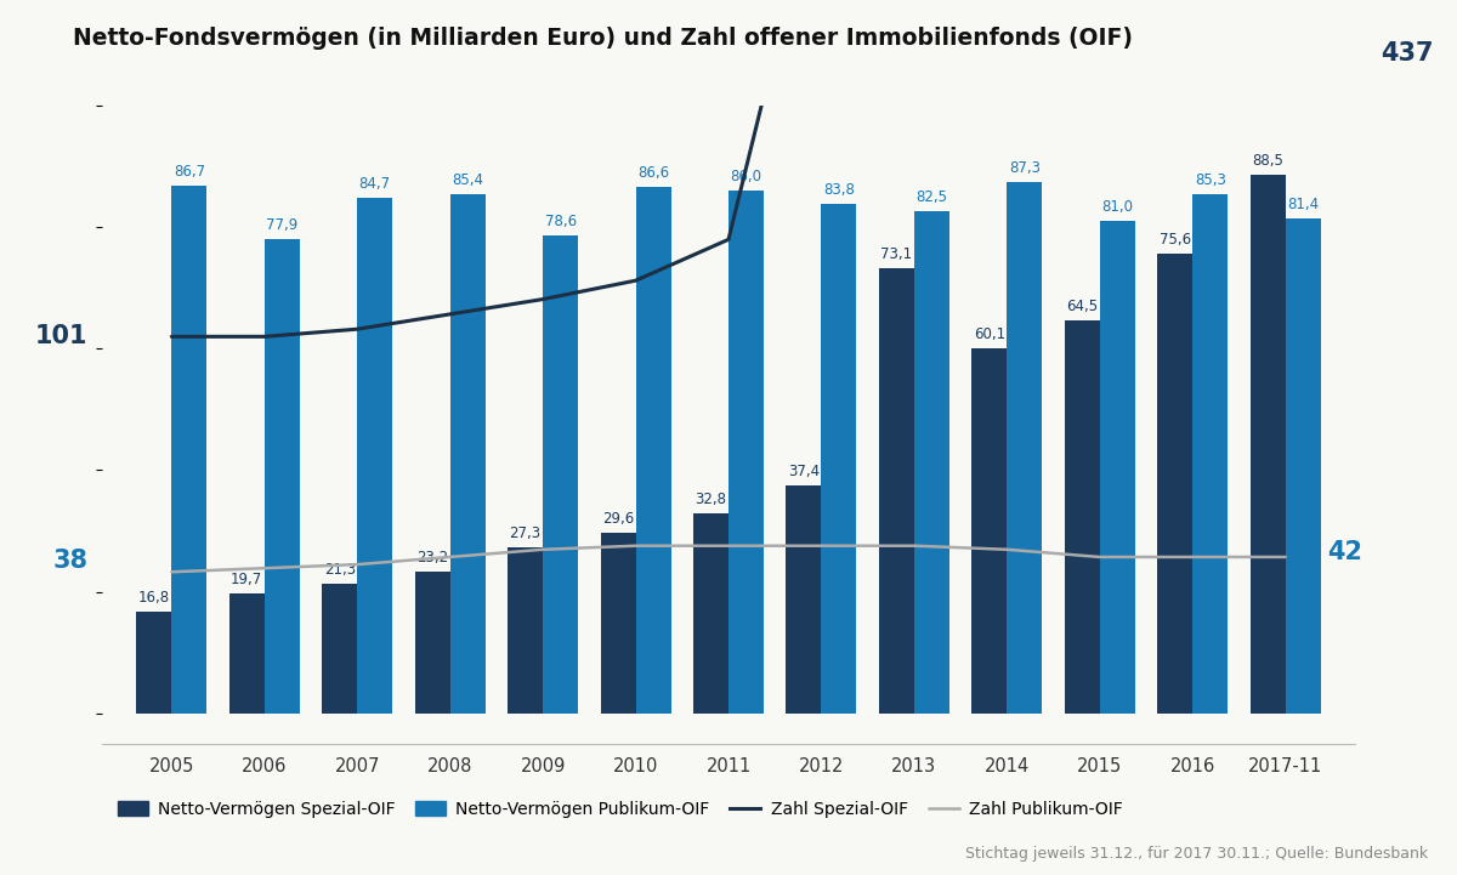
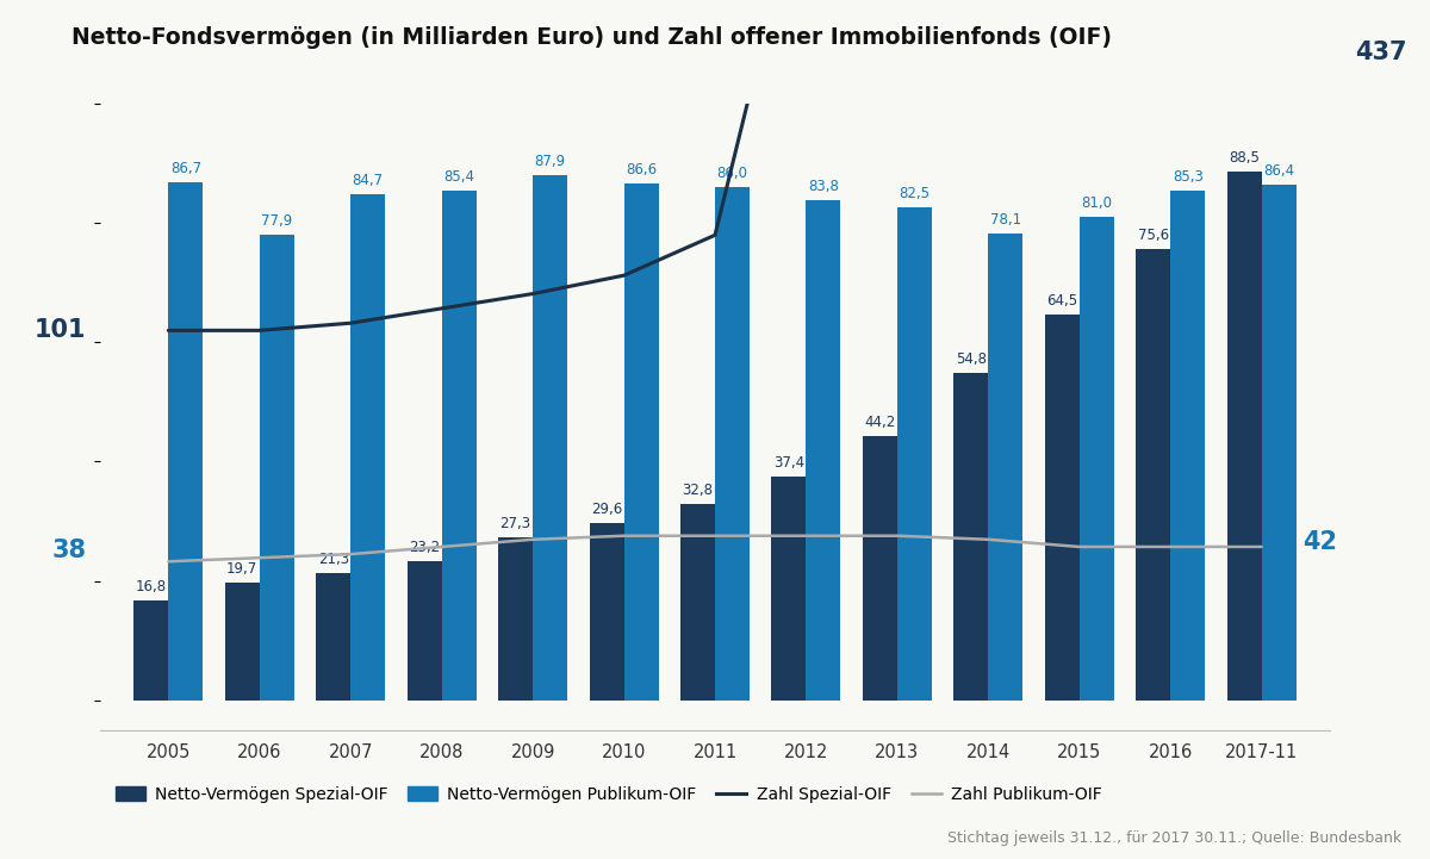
Netto-Vermögen Publikum-OIF/2009: 78,6 -> 87,9
Netto-Vermögen Spezial-OIF/2013: 73,1 -> 44,2
Netto-Vermögen Spezial-OIF/2014: 60,1 -> 54,8
Netto-Vermögen Publikum-OIF/2014: 87,3 -> 78,1
Netto-Vermögen Publikum-OIF/2017-11: 81,4 -> 86,4
